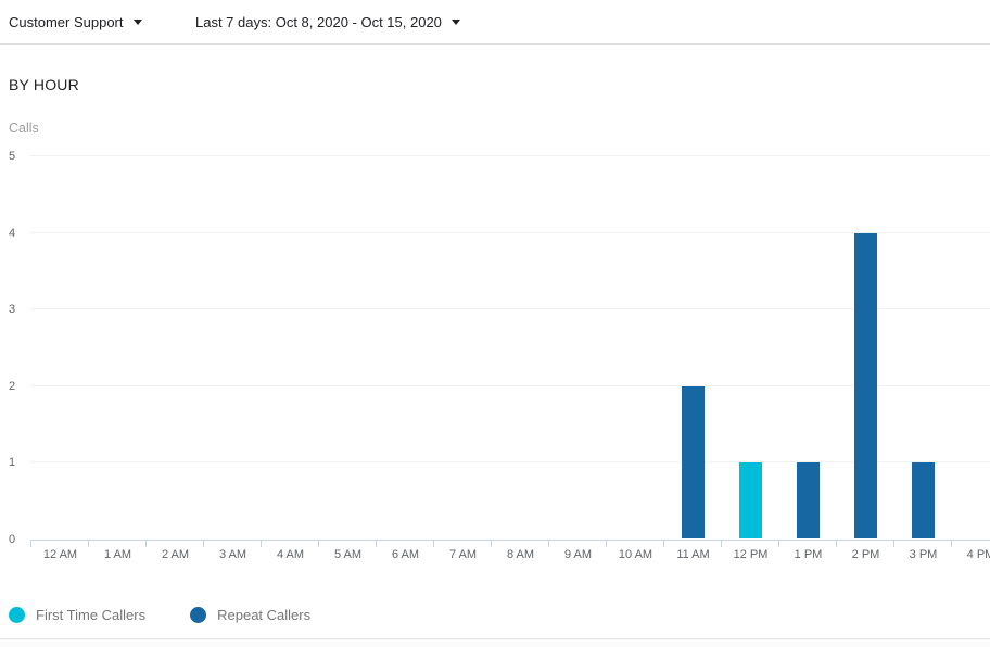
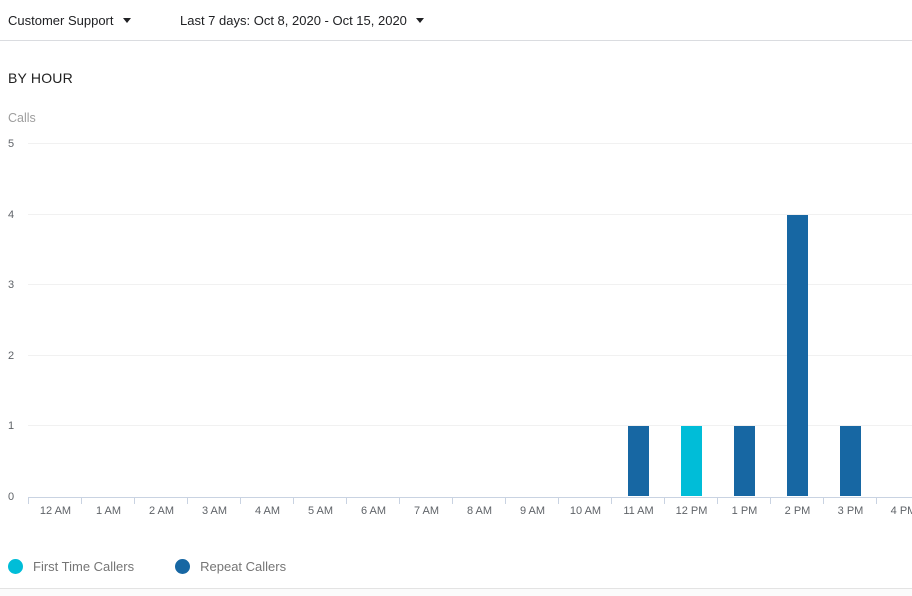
Repeat Callers/11 AM: 2 -> 1
